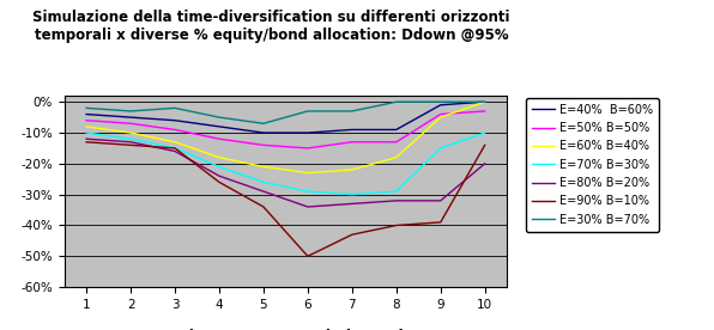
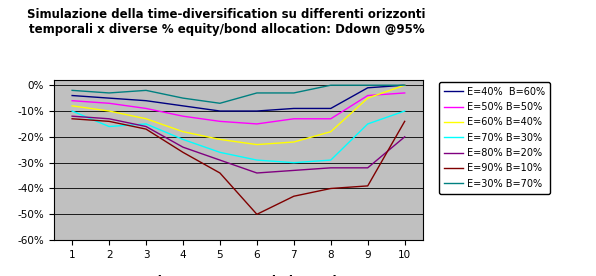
E=70% B=30%/2: -12% -> -16%
E=90% B=10%/3: -15% -> -17%
